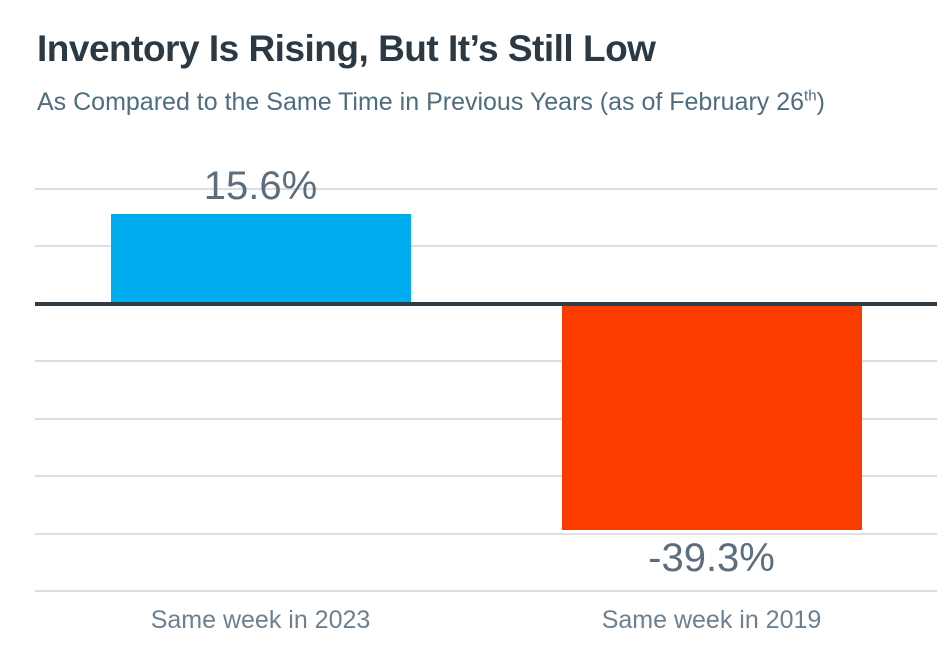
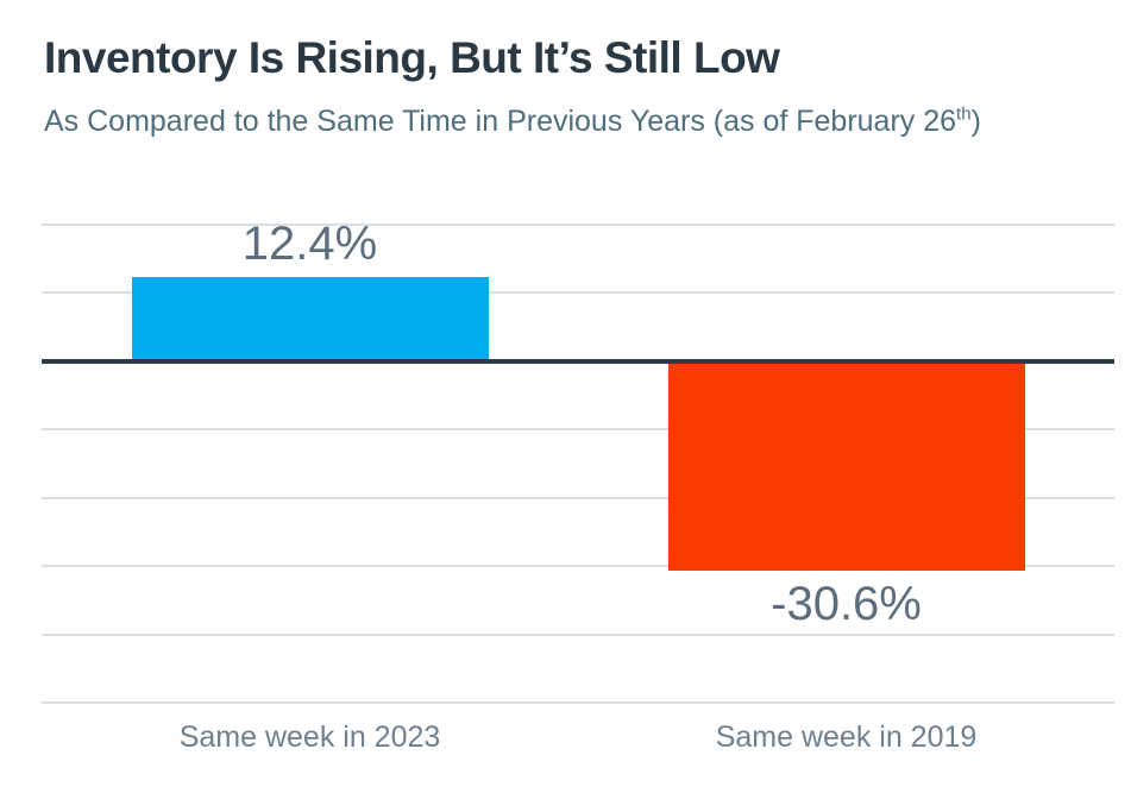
Same week in 2023: 15.6% -> 12.4%
Same week in 2019: -39.3% -> -30.6%
